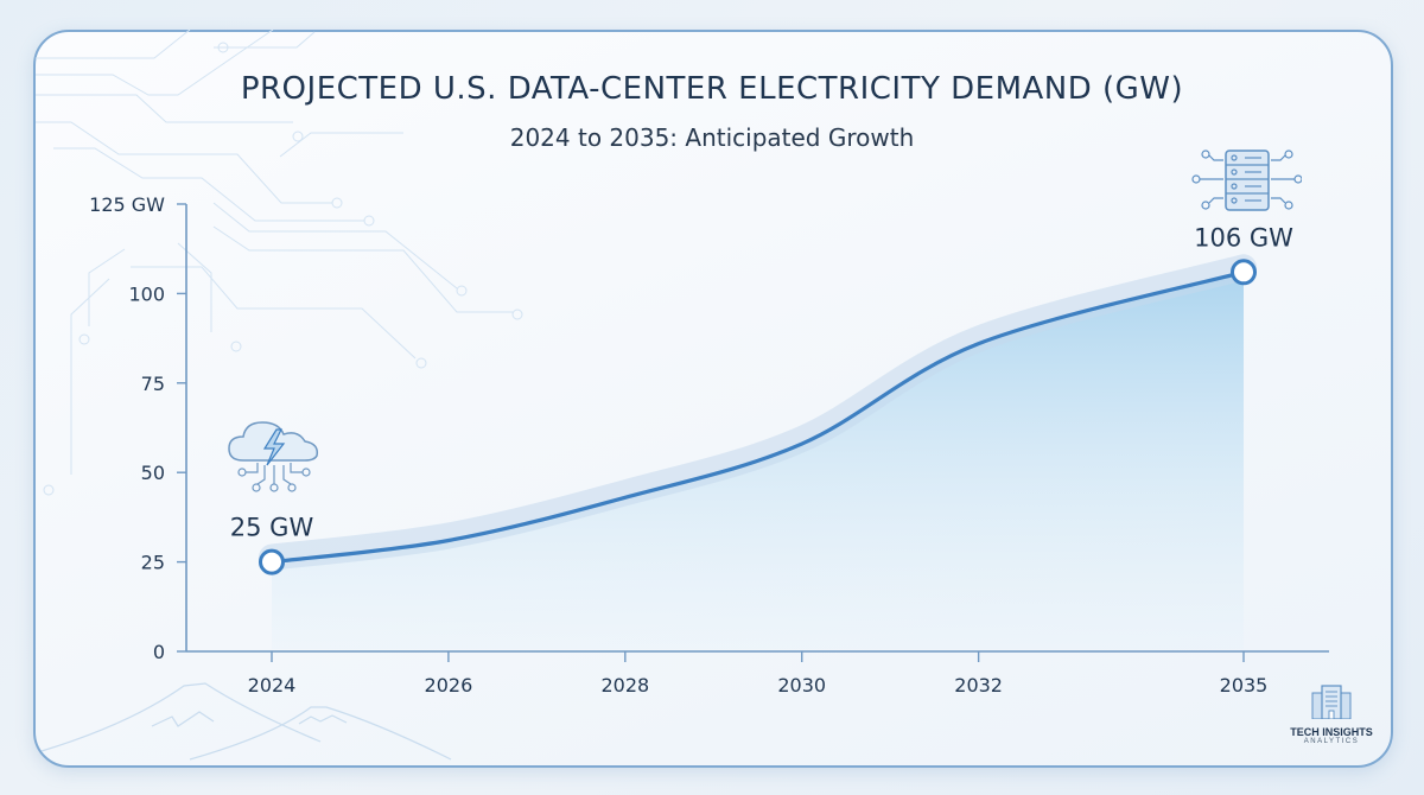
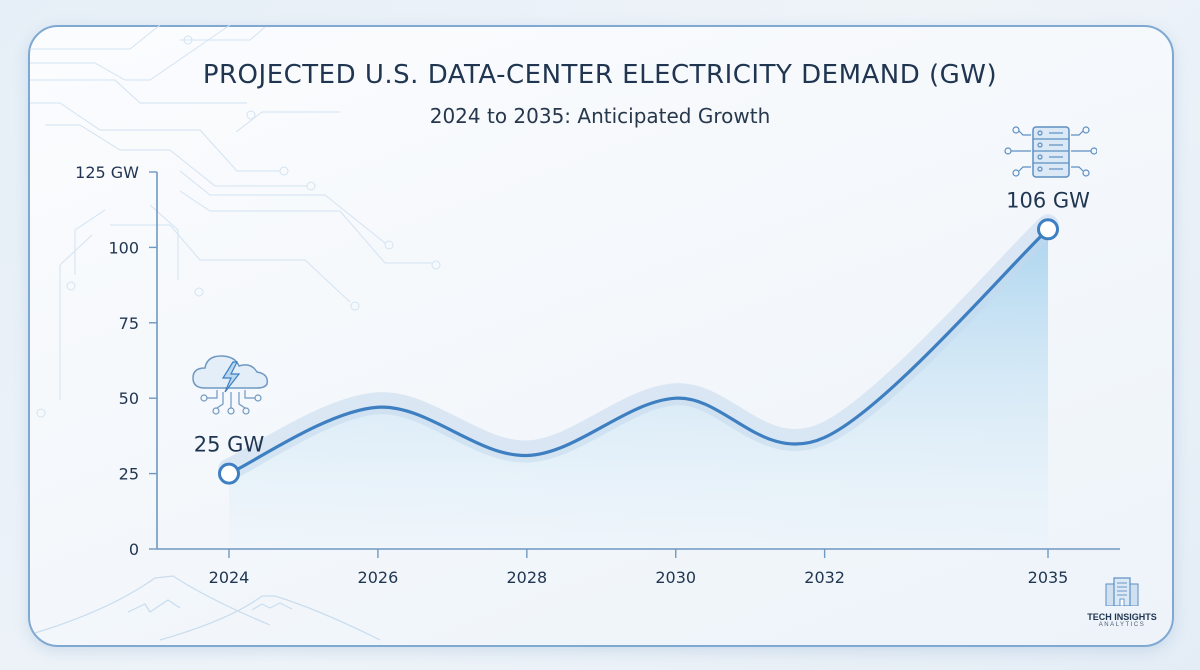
2026: 31 -> 47
2028: 43 -> 31
2030: 58 -> 50
2032: 86 -> 37
